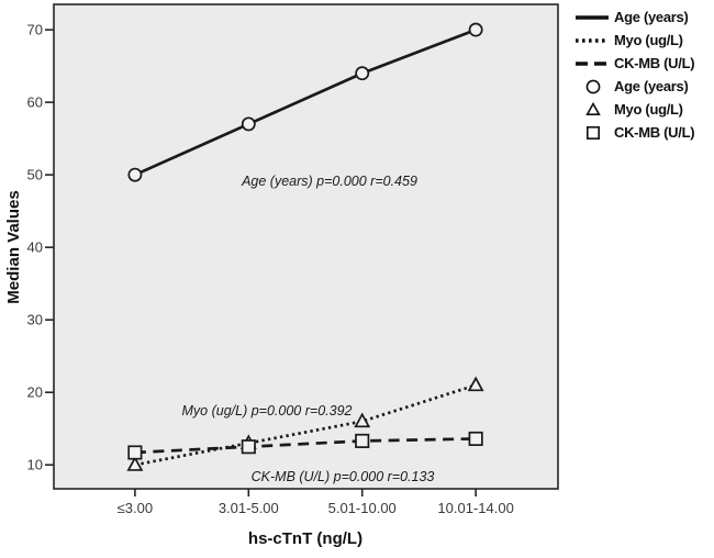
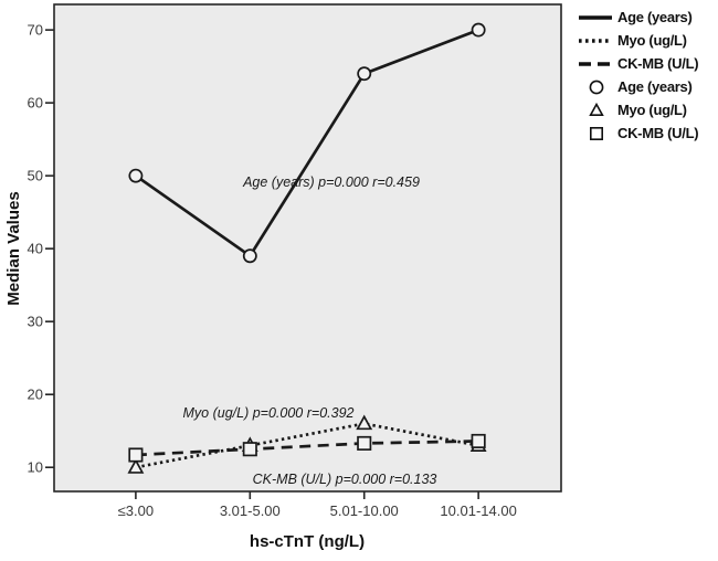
Age (years)/3.01-5.00: 57 -> 39
Myo (ug/L)/10.01-14.00: 21 -> 13
